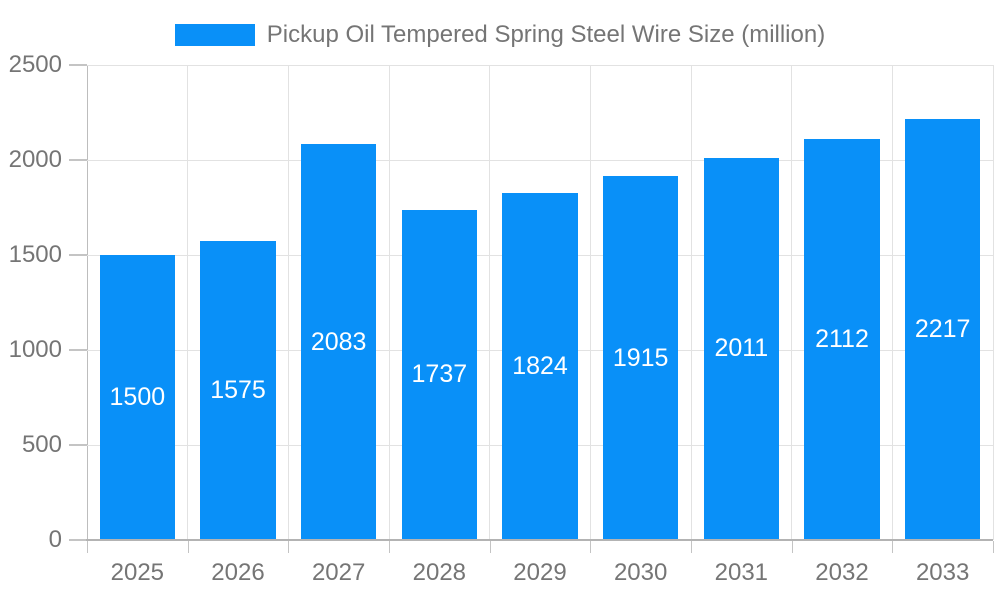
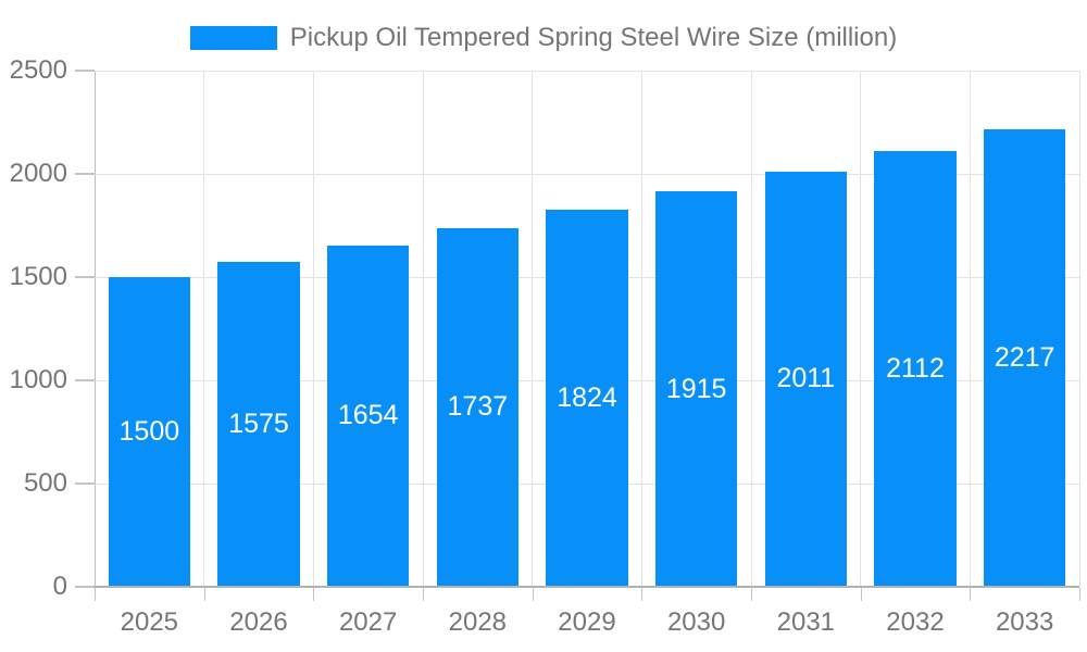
2027: 2083 -> 1654
